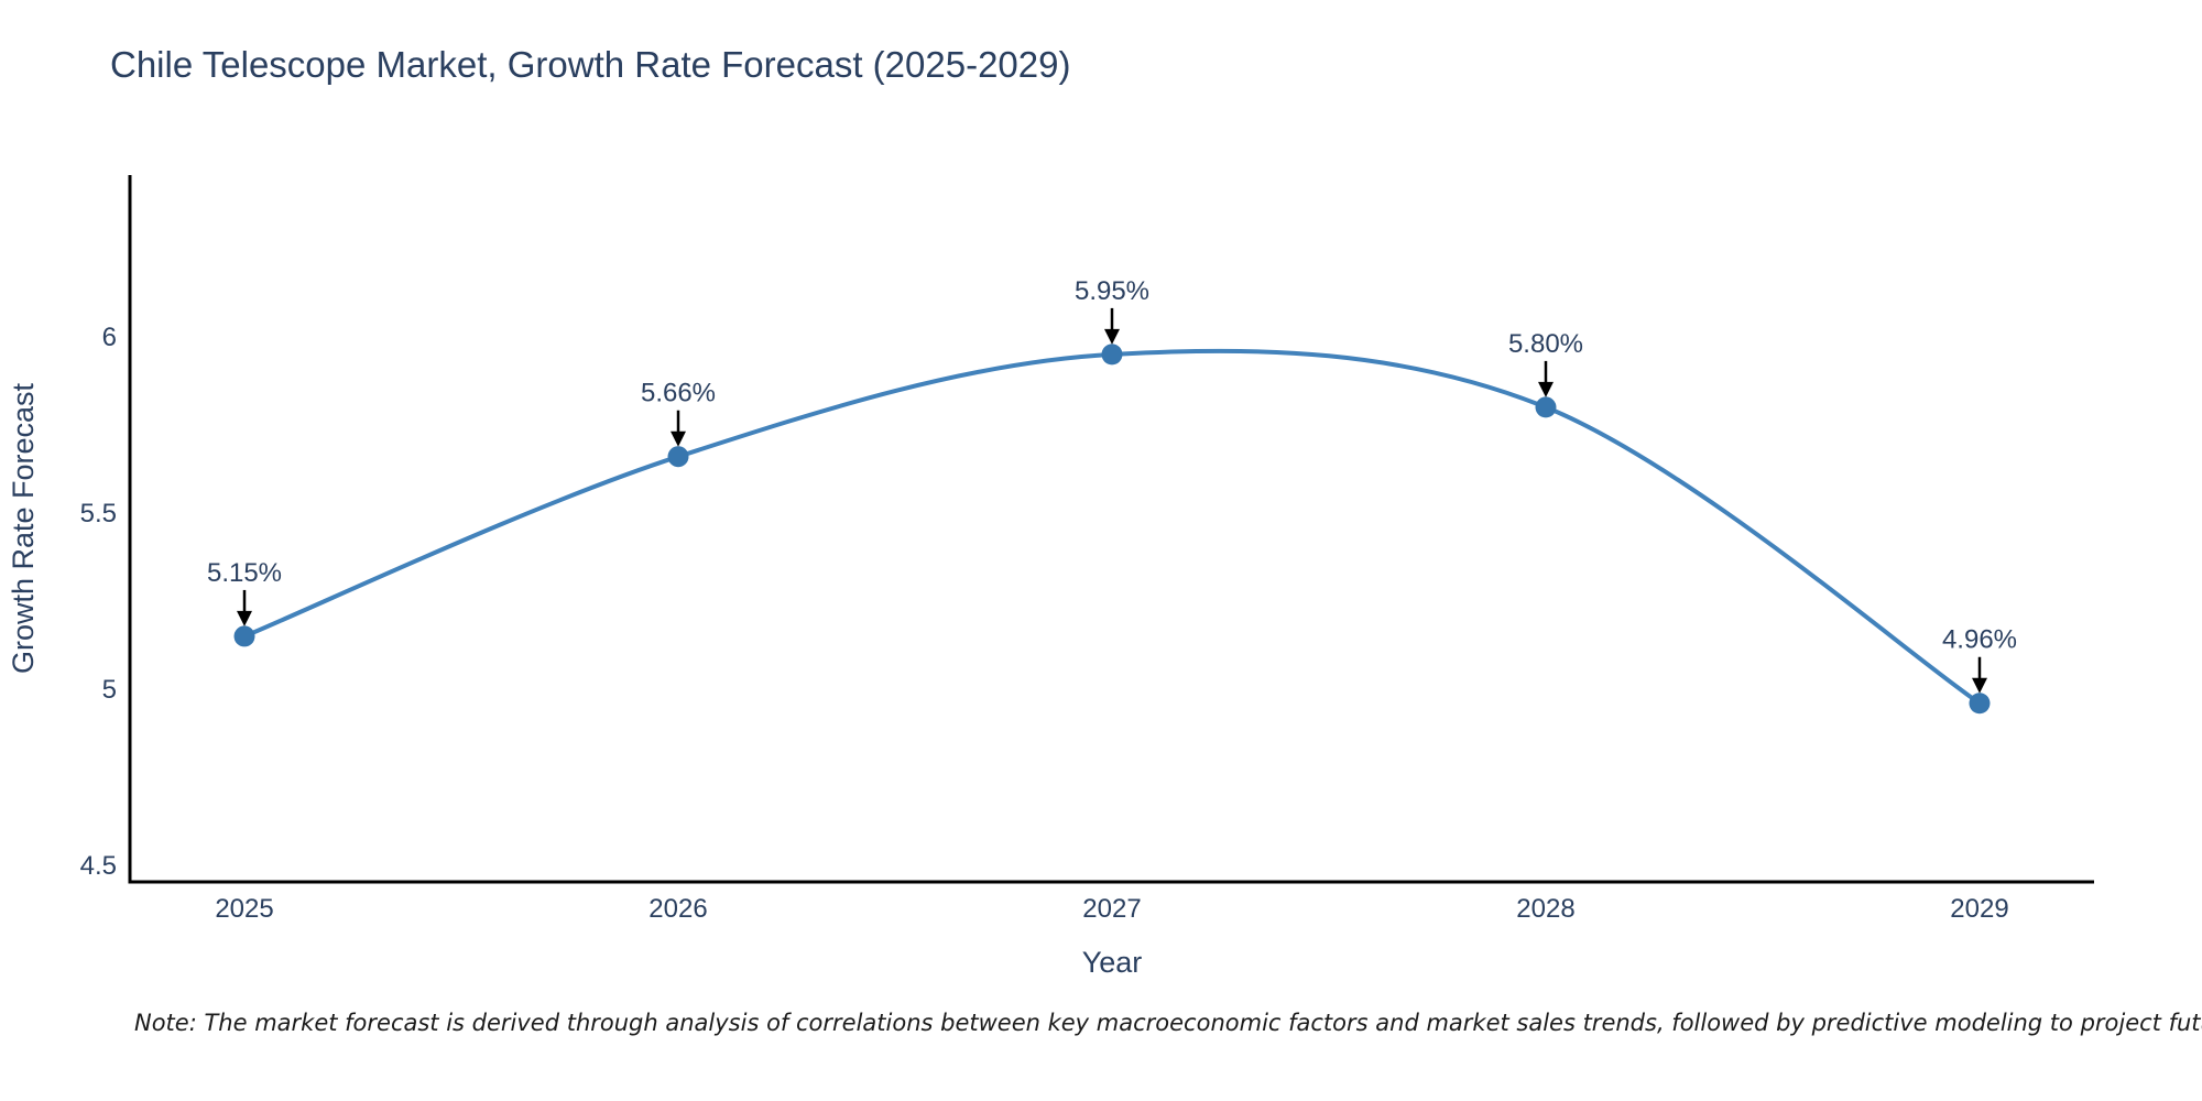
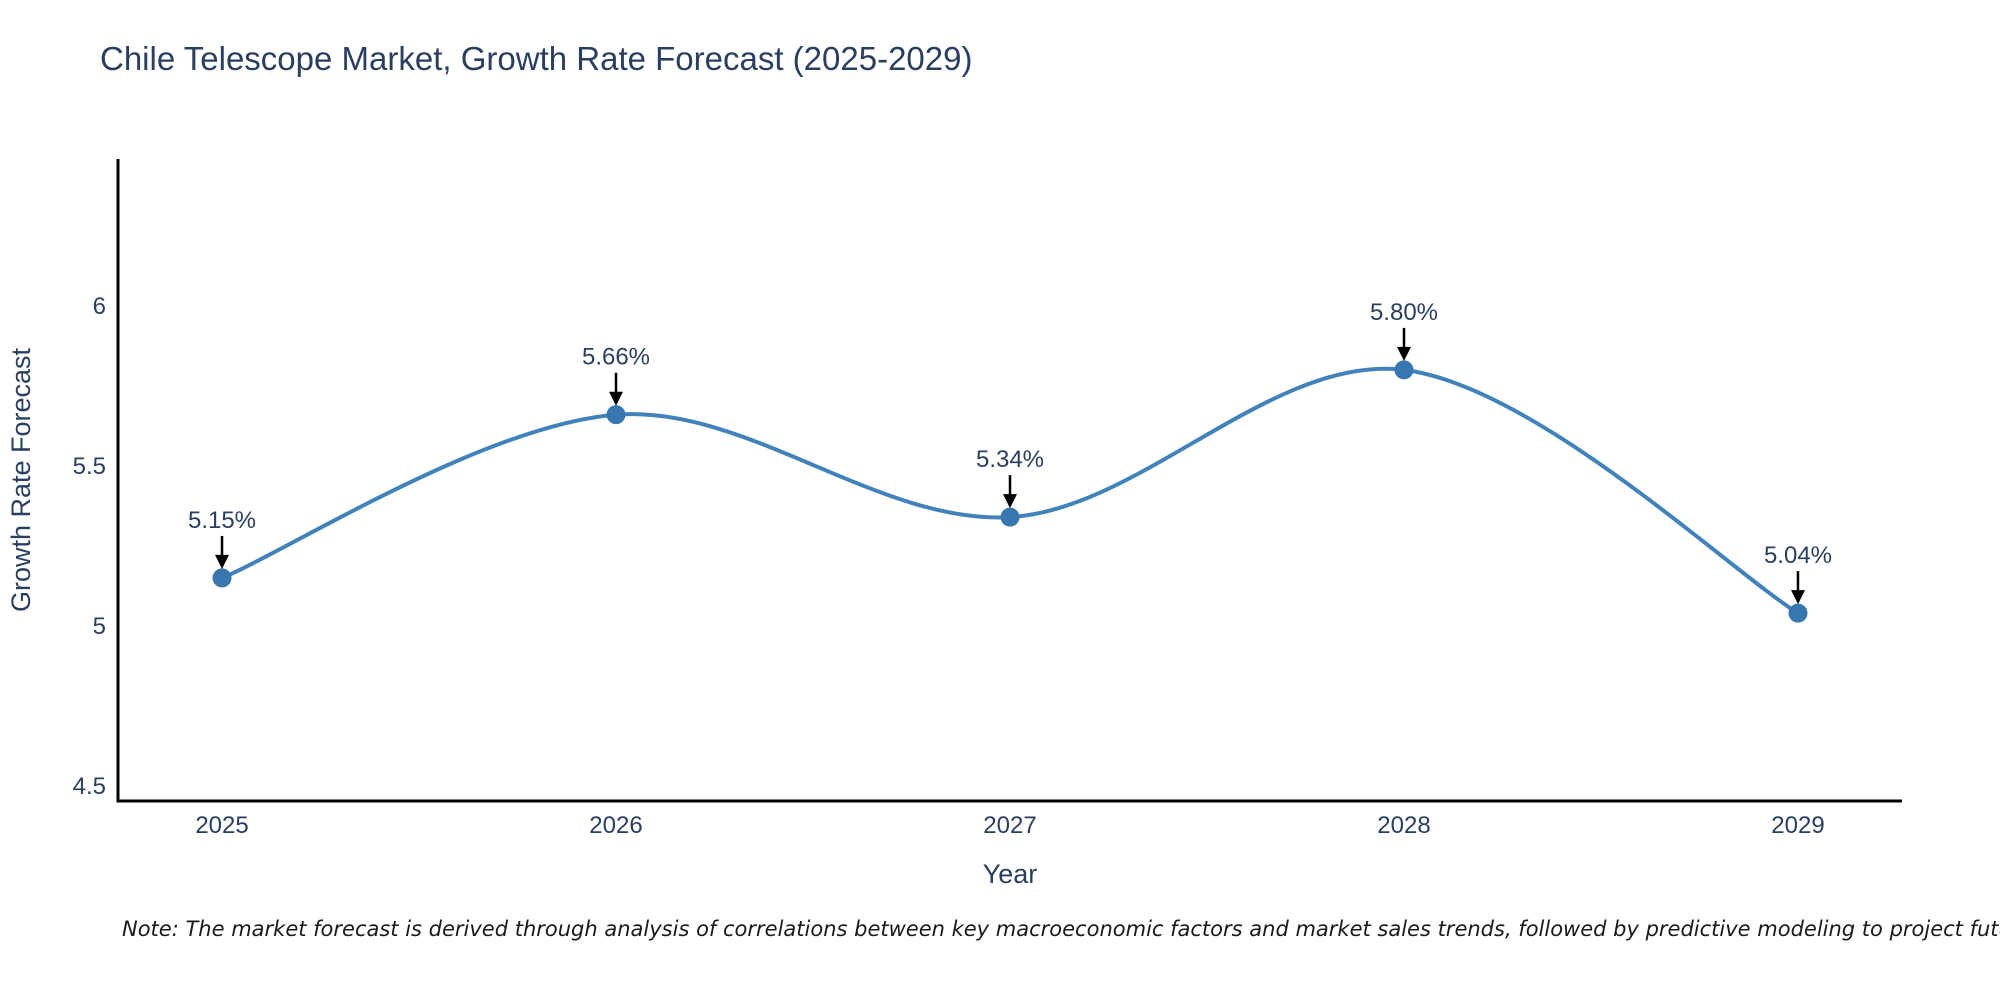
2027: 5.95% -> 5.34%
2029: 4.96% -> 5.04%
